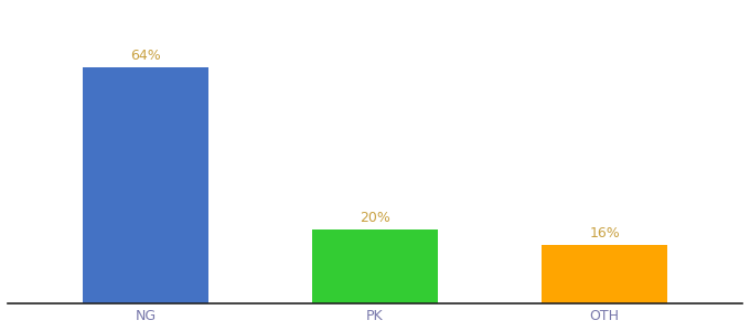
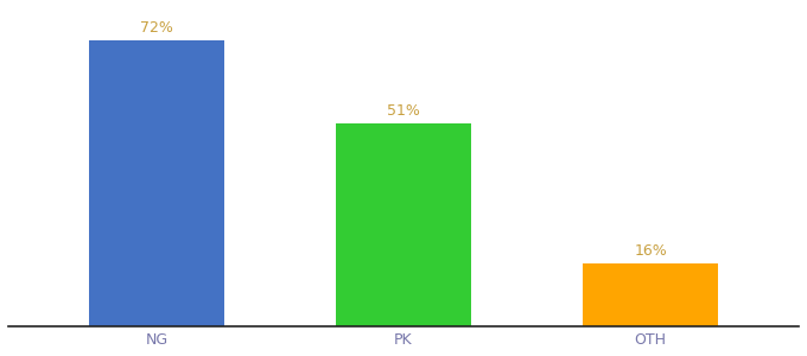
NG: 64% -> 72%
PK: 20% -> 51%
